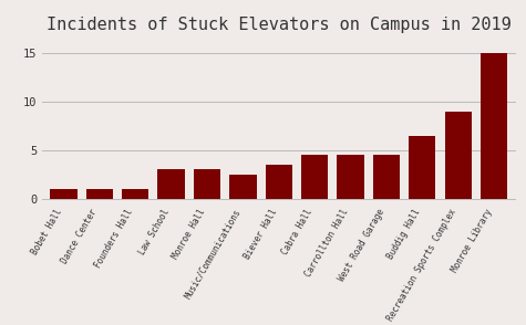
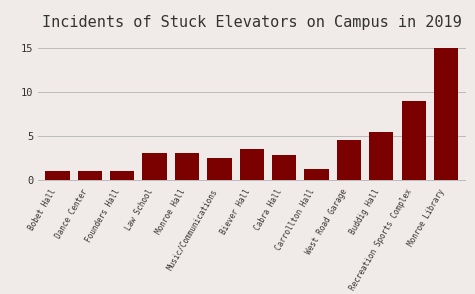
Cabra Hall: 4.5 -> 2.8
Carrollton Hall: 4.5 -> 1.2
Buddig Hall: 6.5 -> 5.4
